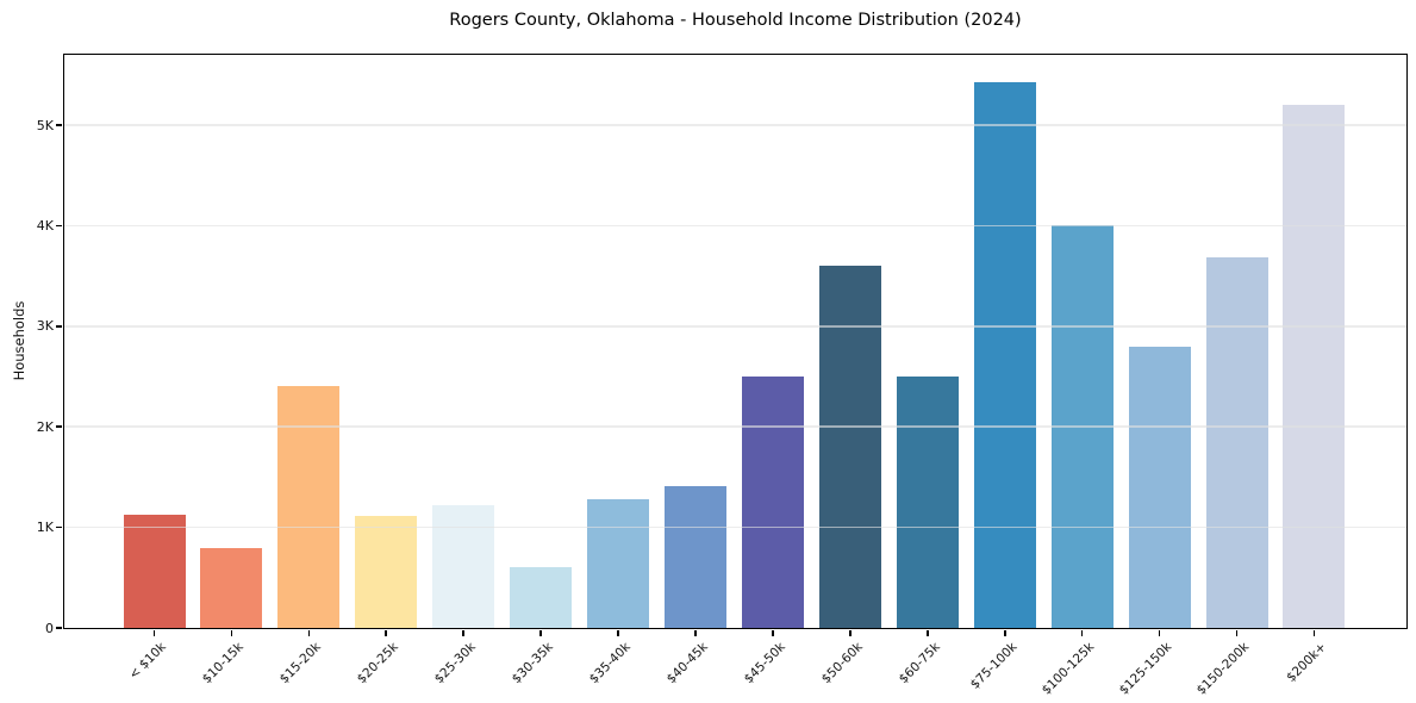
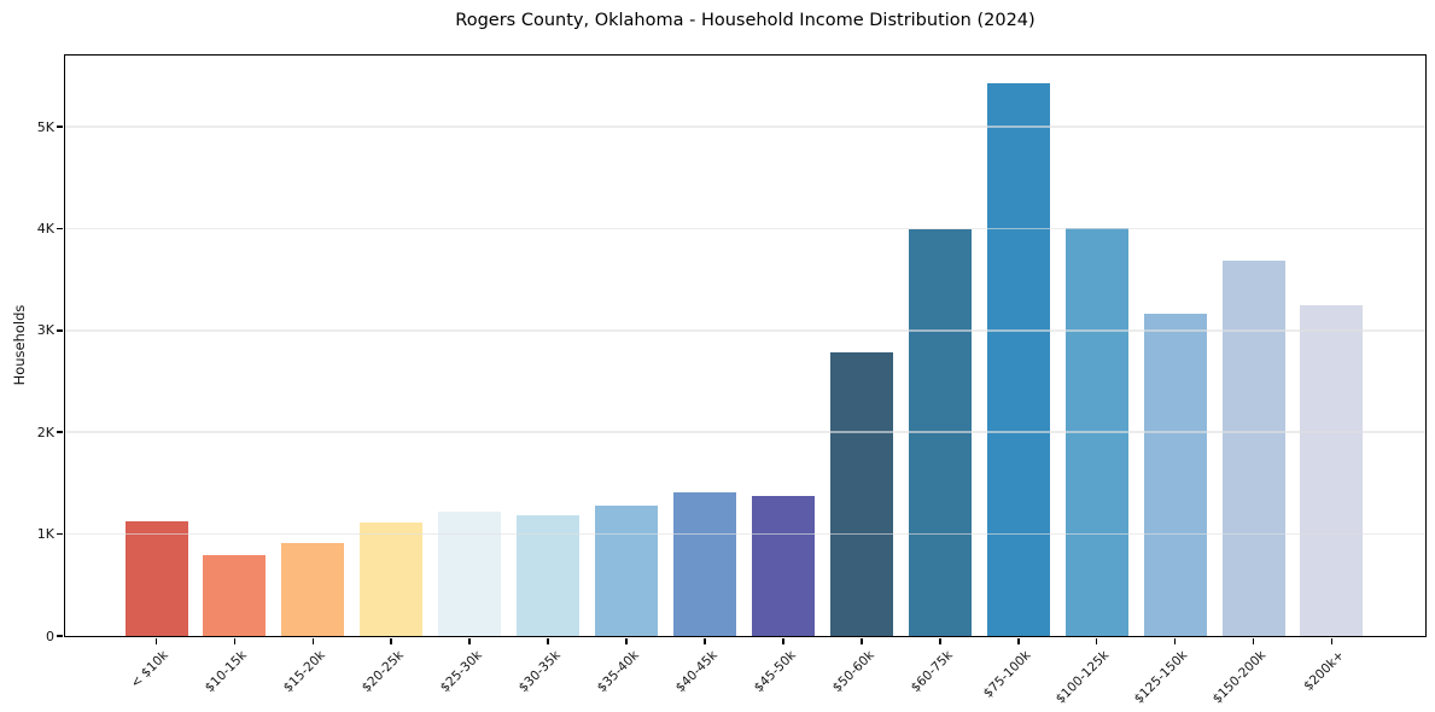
$15-20k: 2.4K -> 0.9K
$30-35k: 0.6K -> 1.2K
$45-50k: 2.5K -> 1.4K
$50-60k: 3.6K -> 2.8K
$60-75k: 2.5K -> 4.0K
$125-150k: 2.8K -> 3.2K
$200k+: 5.2K -> 3.2K
